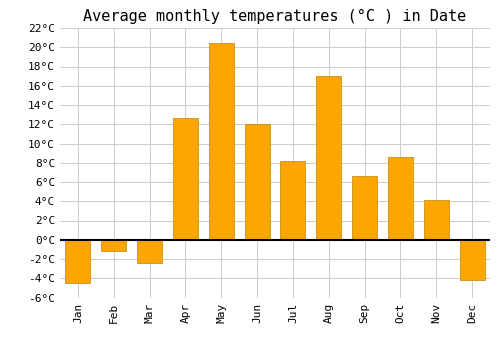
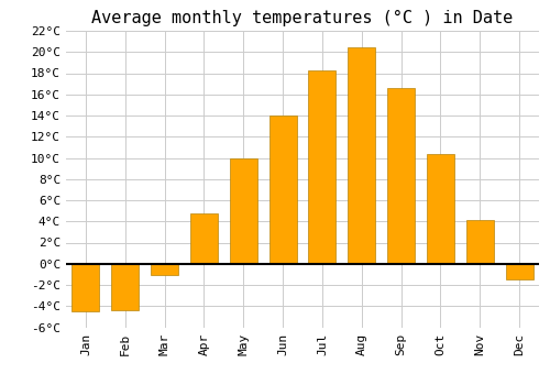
Feb: -1.2°C -> -4.4°C
Mar: -2.4°C -> -1.1°C
Apr: 12.6°C -> 4.8°C
May: 20.4°C -> 10.0°C
Jun: 12.0°C -> 14.0°C
Jul: 8.2°C -> 18.3°C
Aug: 17.0°C -> 20.4°C
Sep: 6.6°C -> 16.6°C
Oct: 8.6°C -> 10.4°C
Dec: -4.2°C -> -1.5°C
